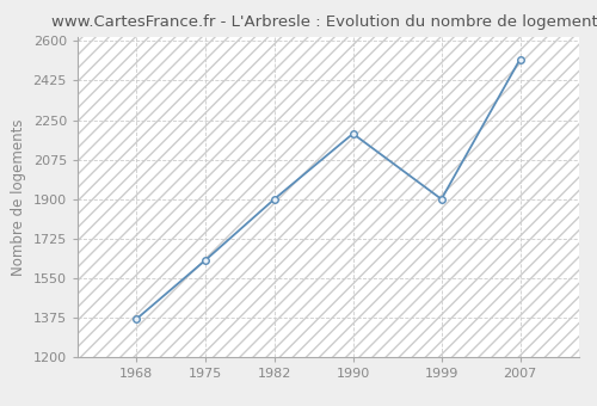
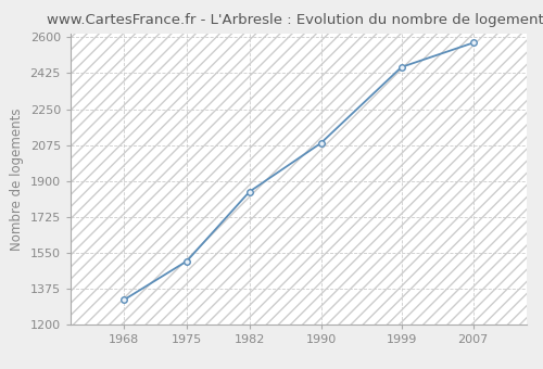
1968: 1370 -> 1320
1975: 1630 -> 1510
1982: 1900 -> 1850
1990: 2190 -> 2080
1999: 1900 -> 2460
2007: 2520 -> 2570
